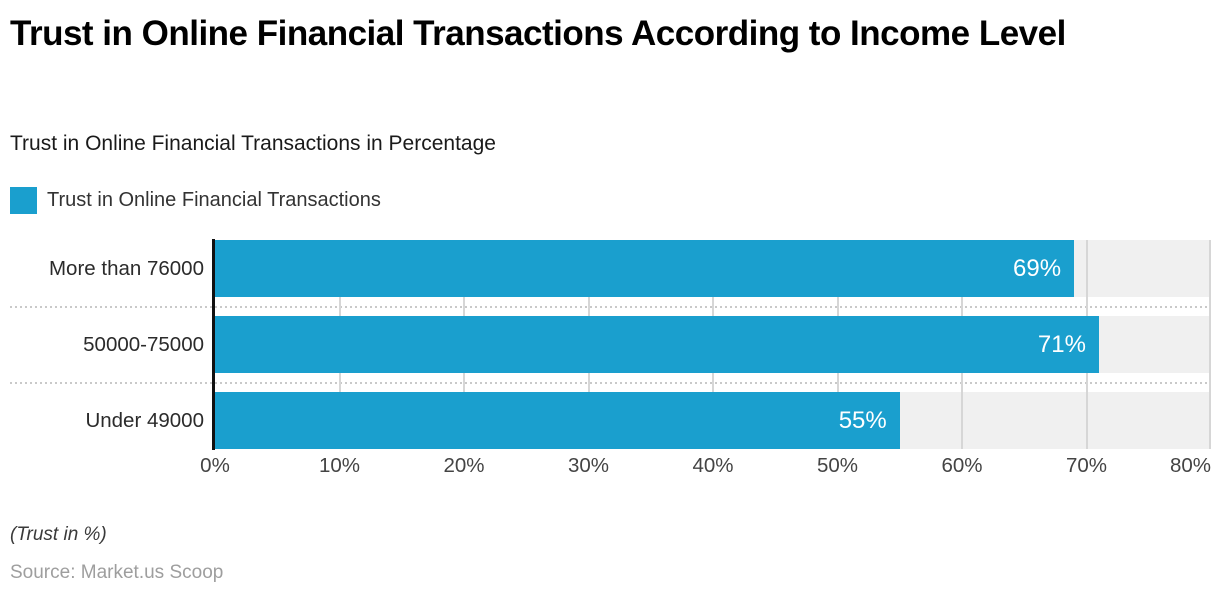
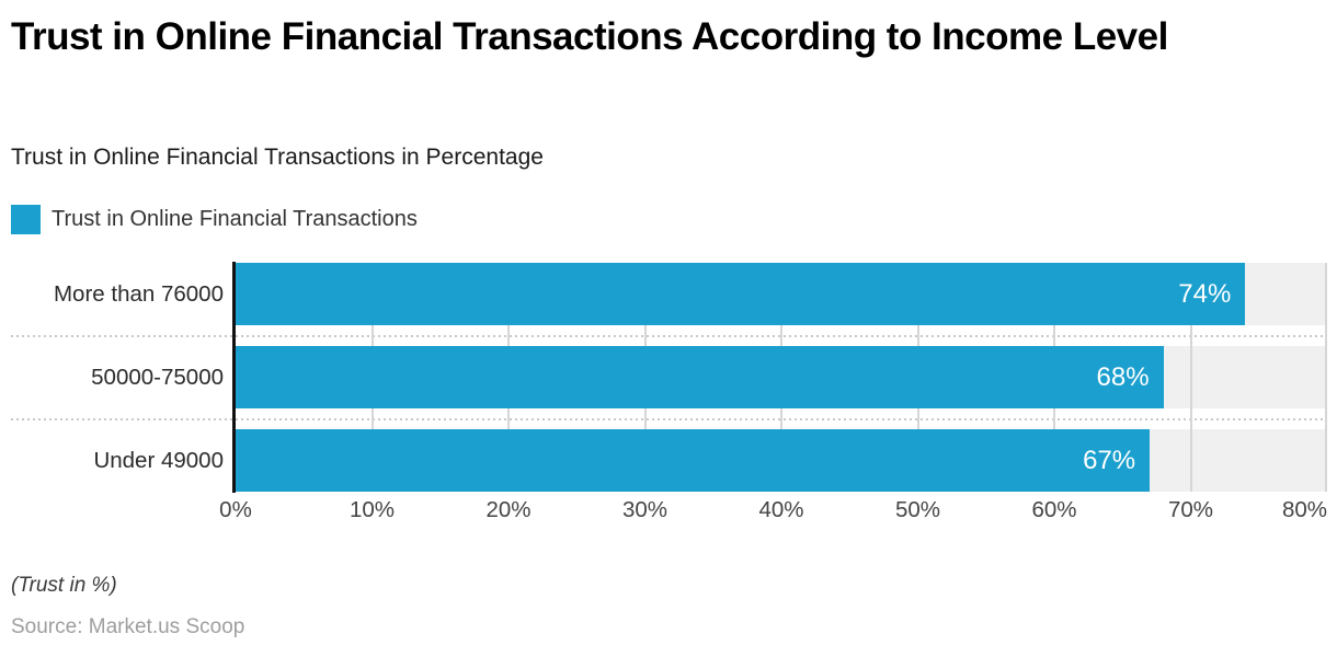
More than 76000: 69% -> 74%
50000-75000: 71% -> 68%
Under 49000: 55% -> 67%
